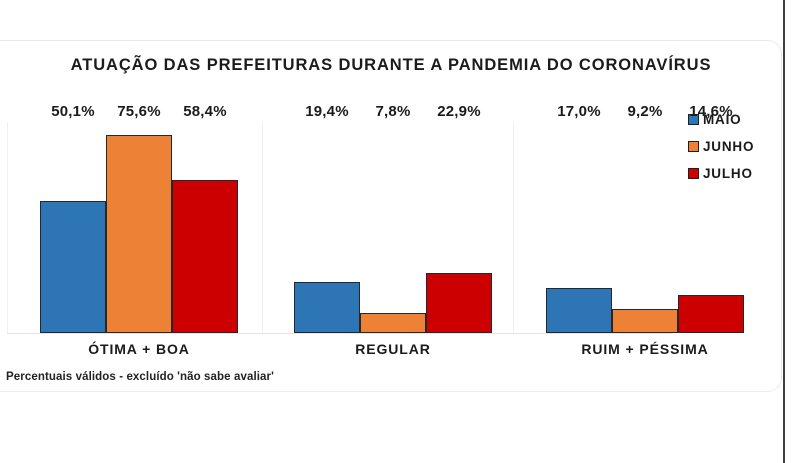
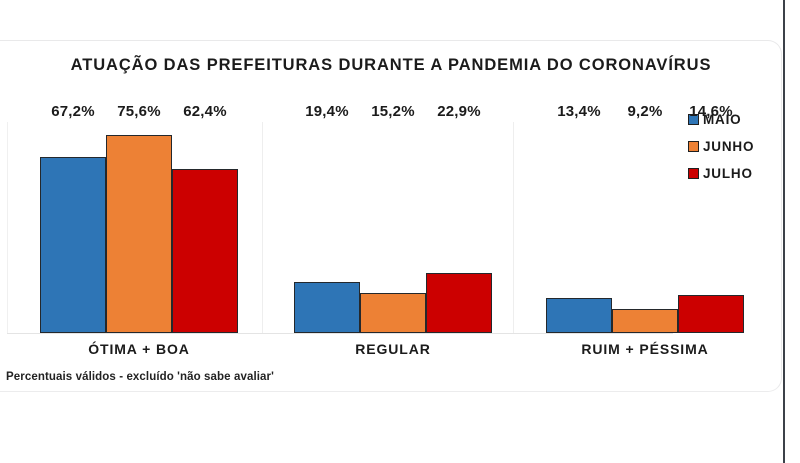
MAIO/ÓTIMA + BOA: 50,1% -> 67,2%
JULHO/ÓTIMA + BOA: 58,4% -> 62,4%
JUNHO/REGULAR: 7,8% -> 15,2%
MAIO/RUIM + PÉSSIMA: 17,0% -> 13,4%
